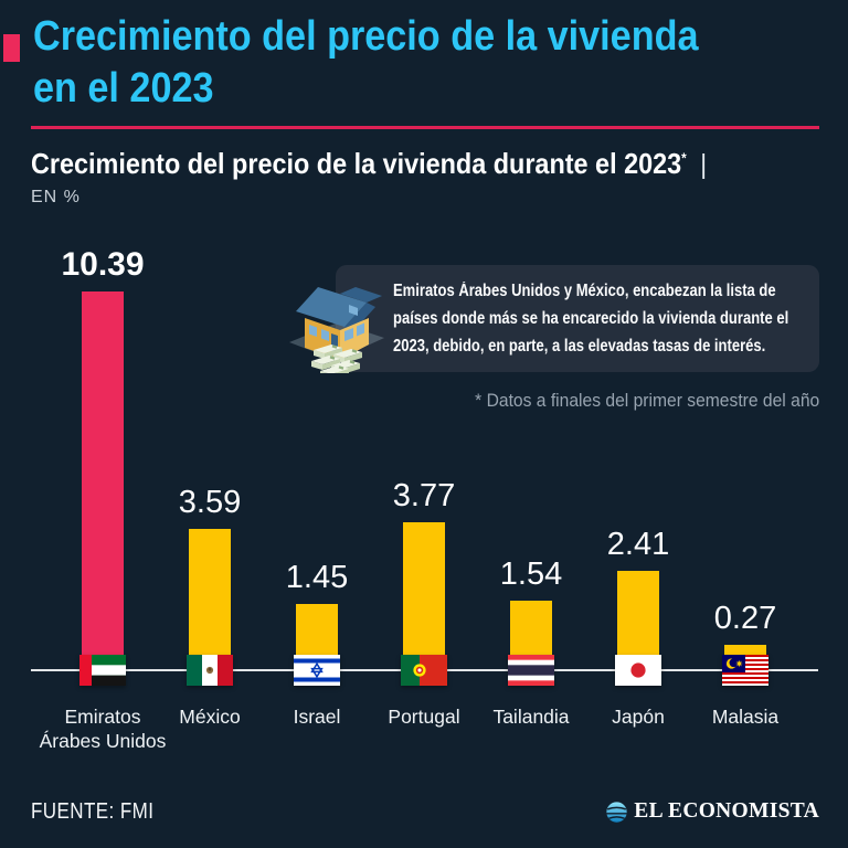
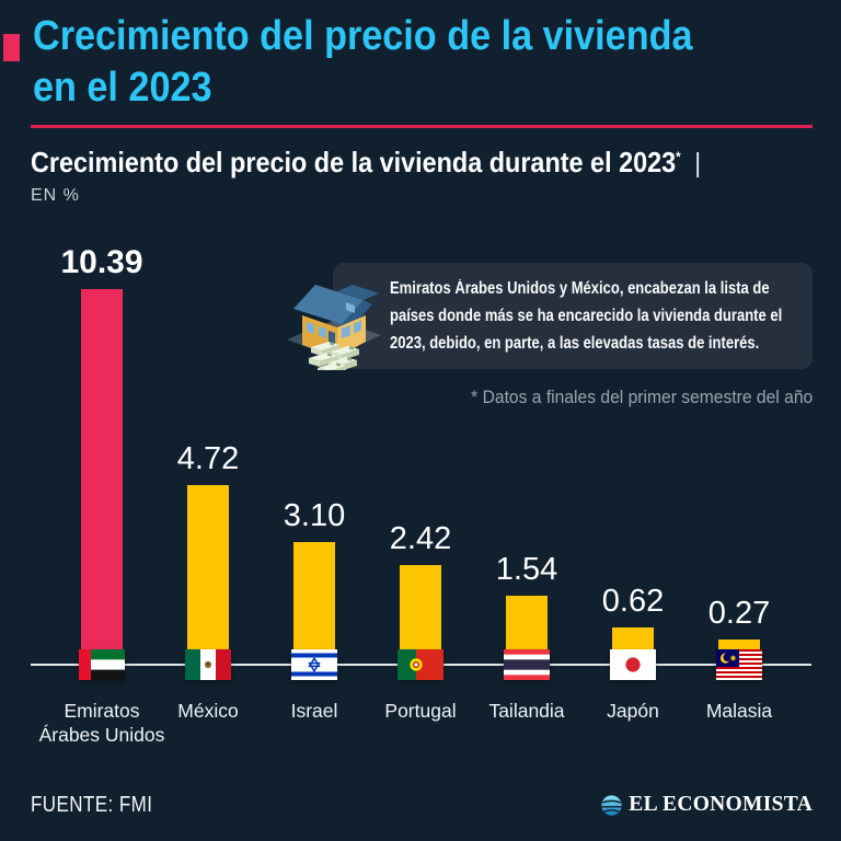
México: 3.59 -> 4.72
Israel: 1.45 -> 3.10
Portugal: 3.77 -> 2.42
Japón: 2.41 -> 0.62
